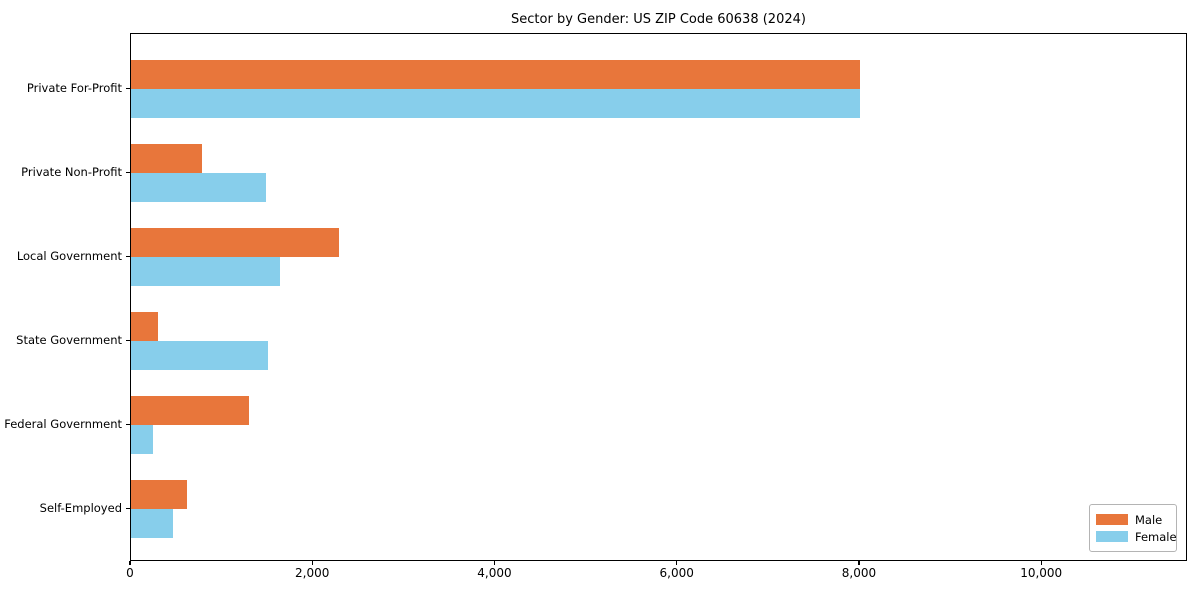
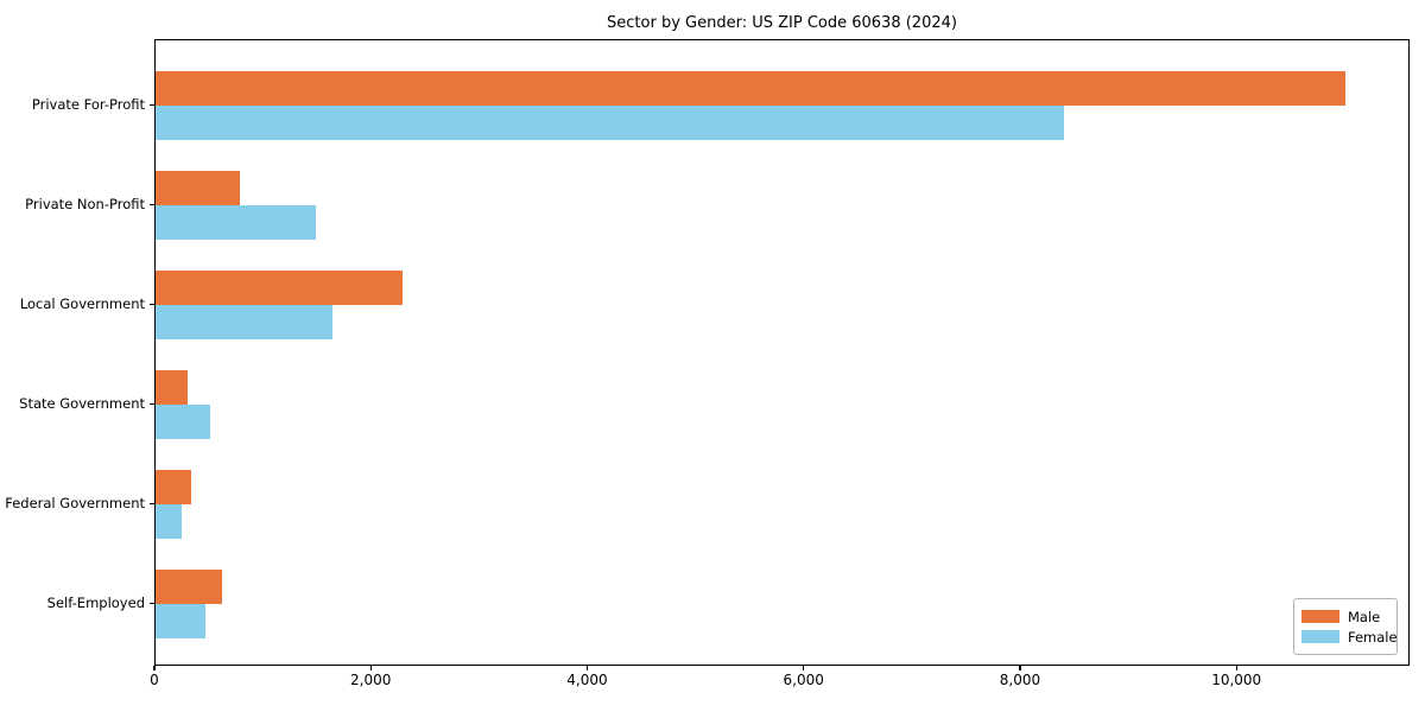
Male/Private For-Profit: 8000 -> 11000
Female/Private For-Profit: 8000 -> 8400
Female/State Government: 1500 -> 500
Male/Federal Government: 1300 -> 300
